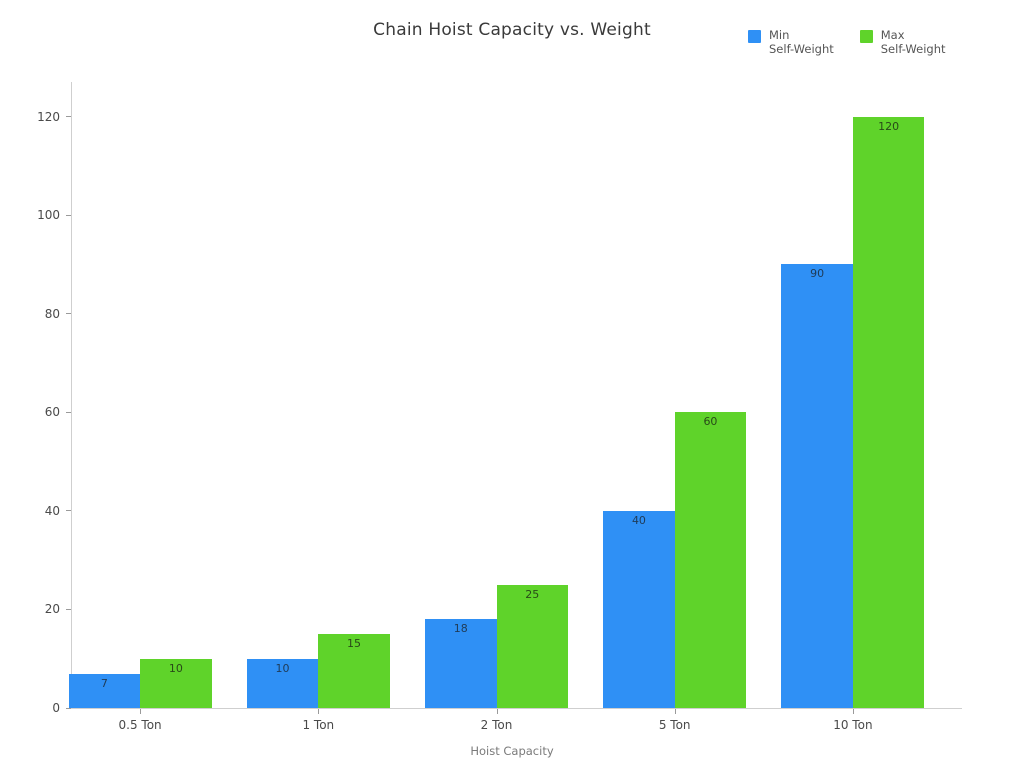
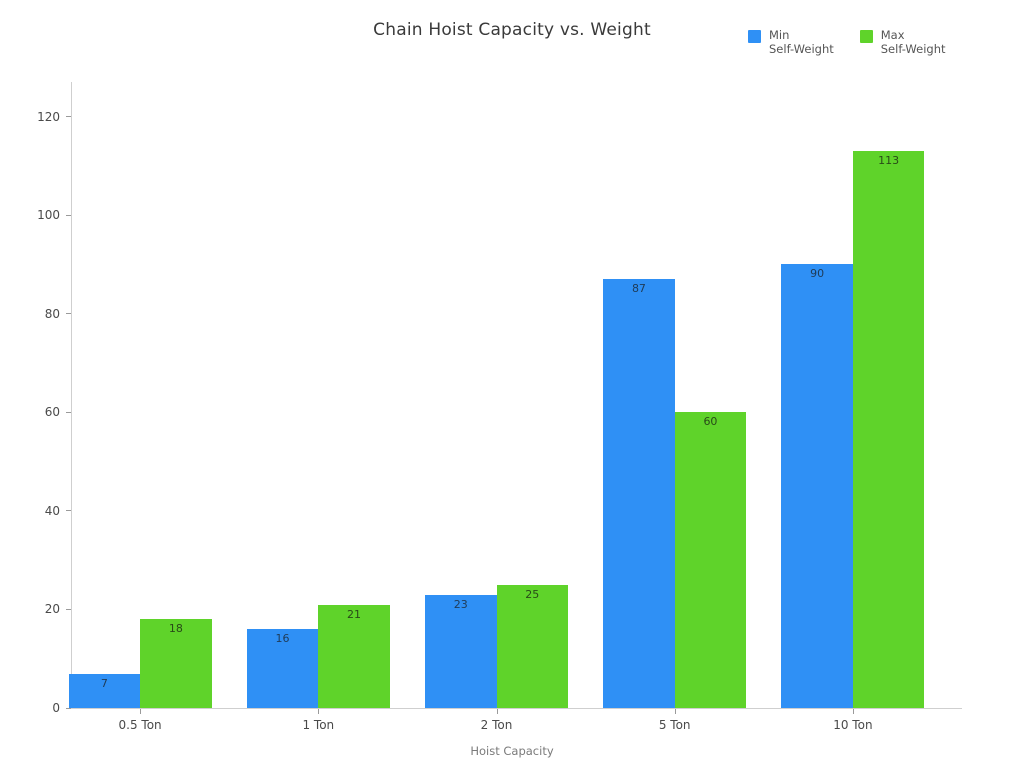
Max Self-Weight/0.5 Ton: 10 -> 18
Min Self-Weight/1 Ton: 10 -> 16
Max Self-Weight/1 Ton: 15 -> 21
Min Self-Weight/2 Ton: 18 -> 23
Min Self-Weight/5 Ton: 40 -> 87
Max Self-Weight/10 Ton: 120 -> 113
